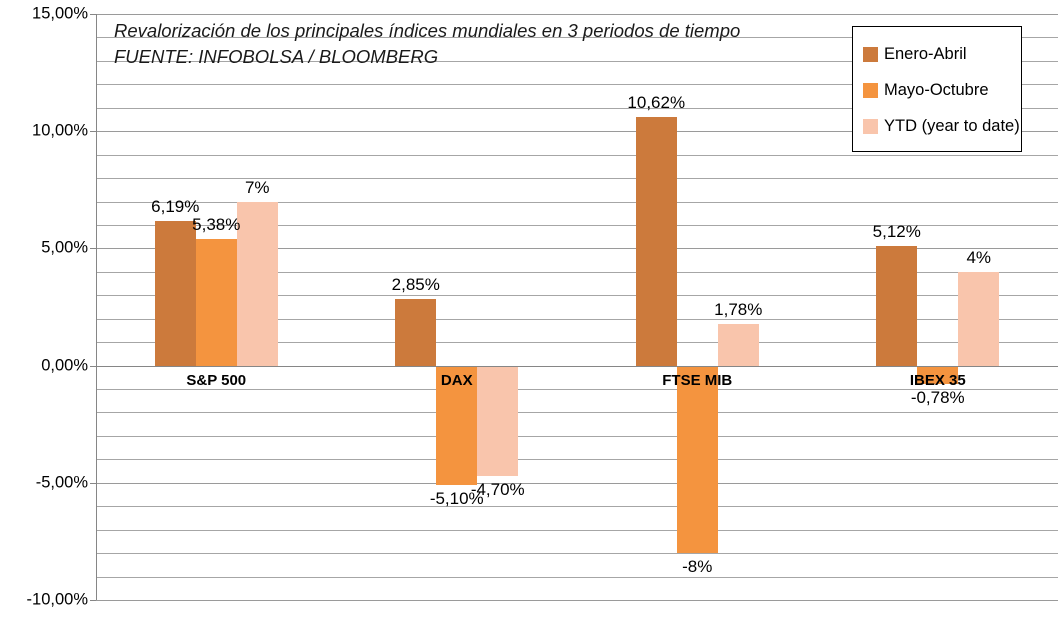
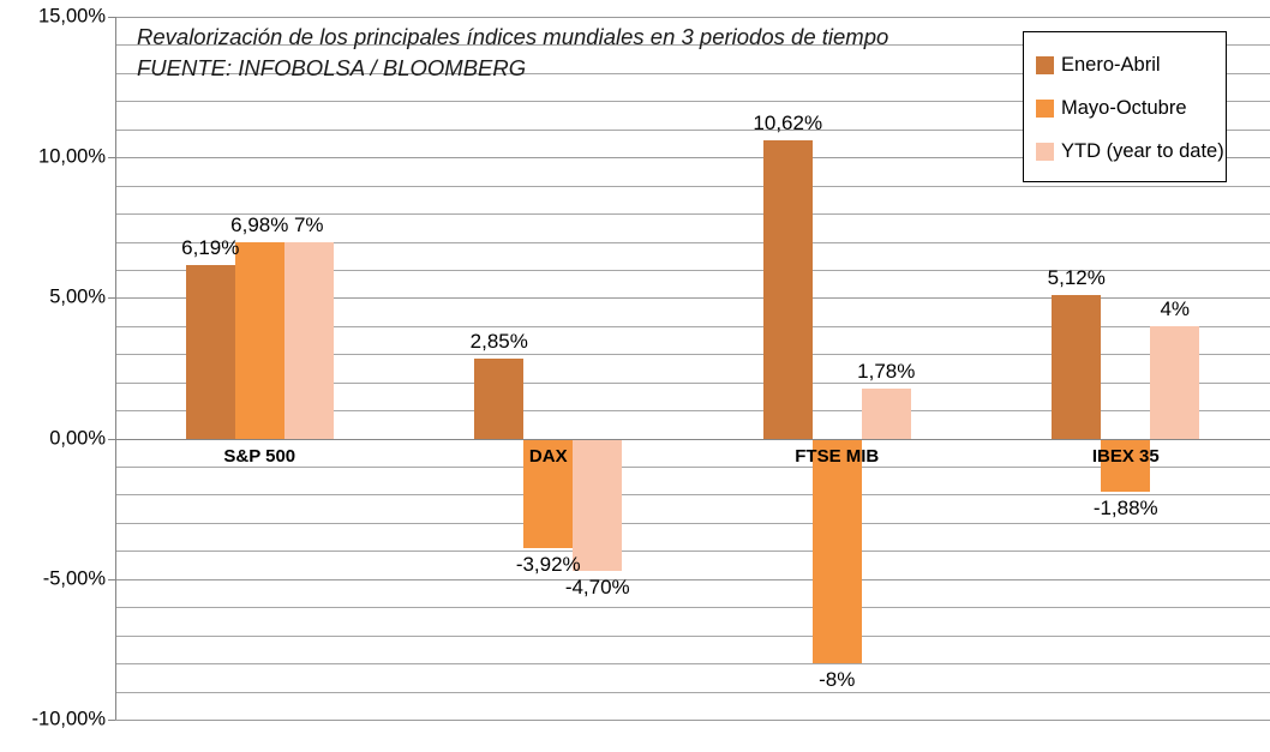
Mayo-Octubre/S&P 500: 5,38% -> 6,98%
Mayo-Octubre/DAX: -5,10% -> -3,92%
Mayo-Octubre/IBEX 35: -0,78% -> -1,88%
